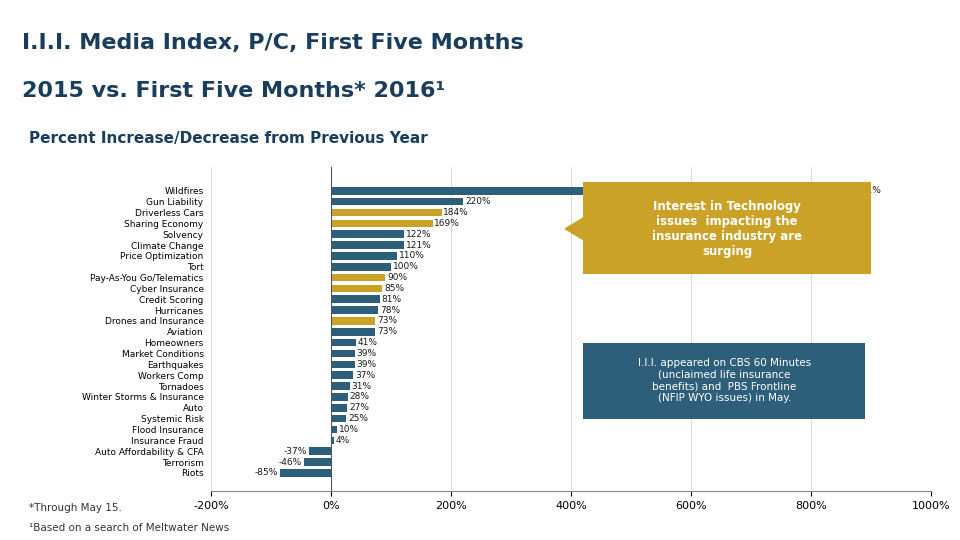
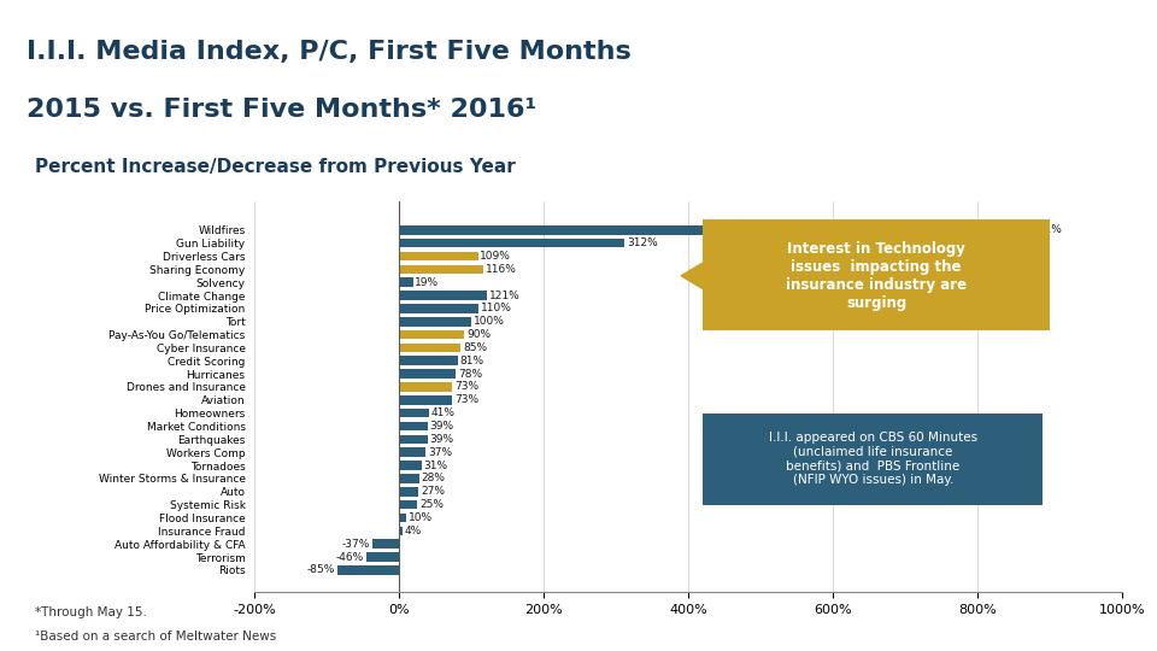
Gun Liability: 220% -> 312%
Driverless Cars: 184% -> 109%
Sharing Economy: 169% -> 116%
Solvency: 122% -> 19%
